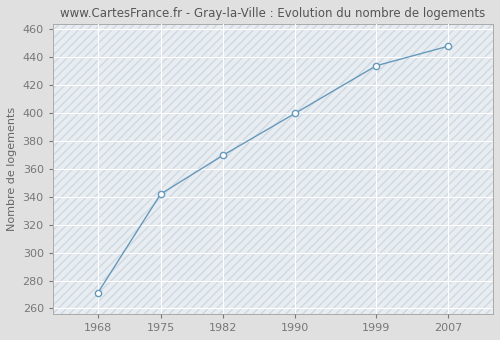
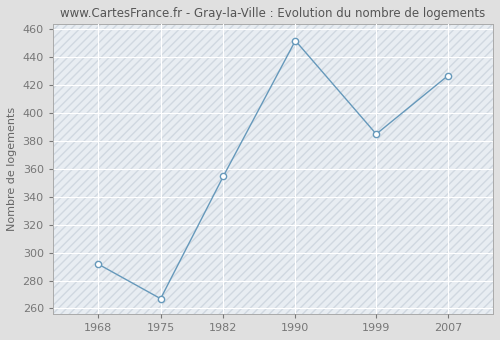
1968: 271 -> 292
1975: 342 -> 267
1982: 370 -> 355
1990: 400 -> 452
1999: 434 -> 385
2007: 448 -> 427
